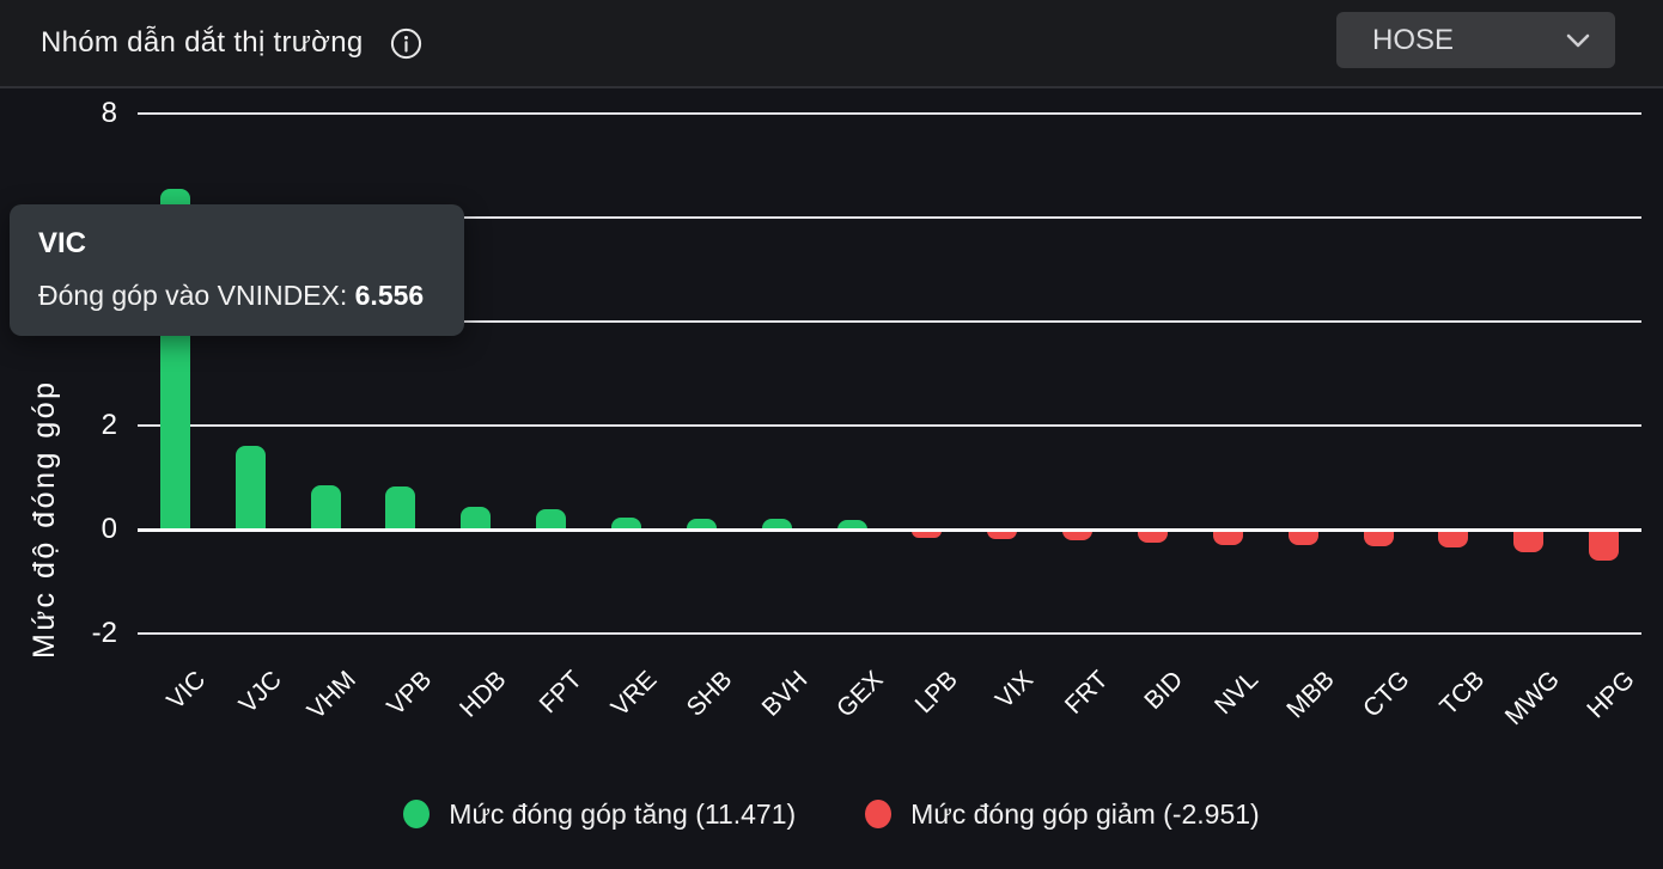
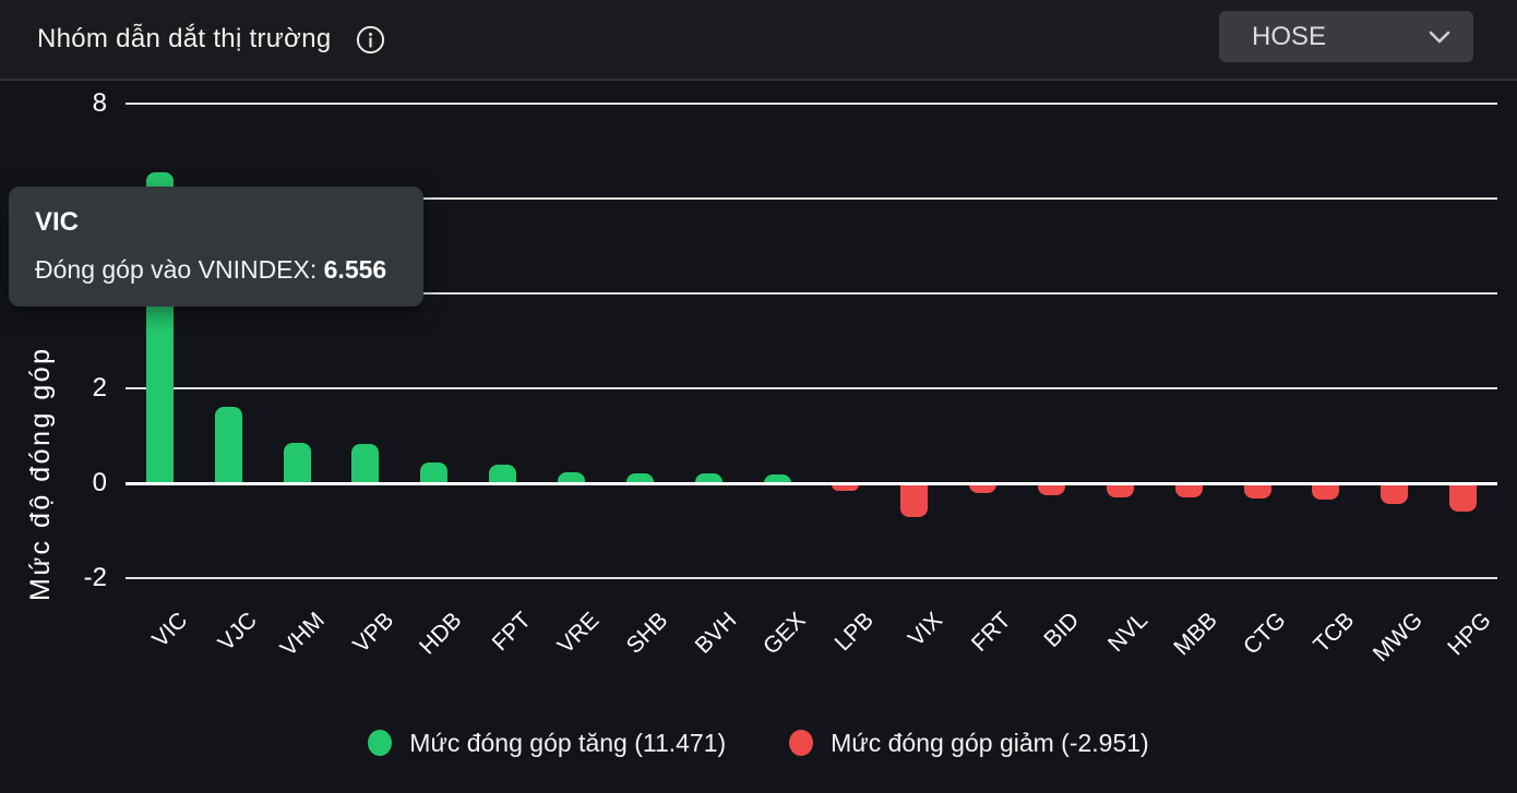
VIX: -0.2 -> -0.7
